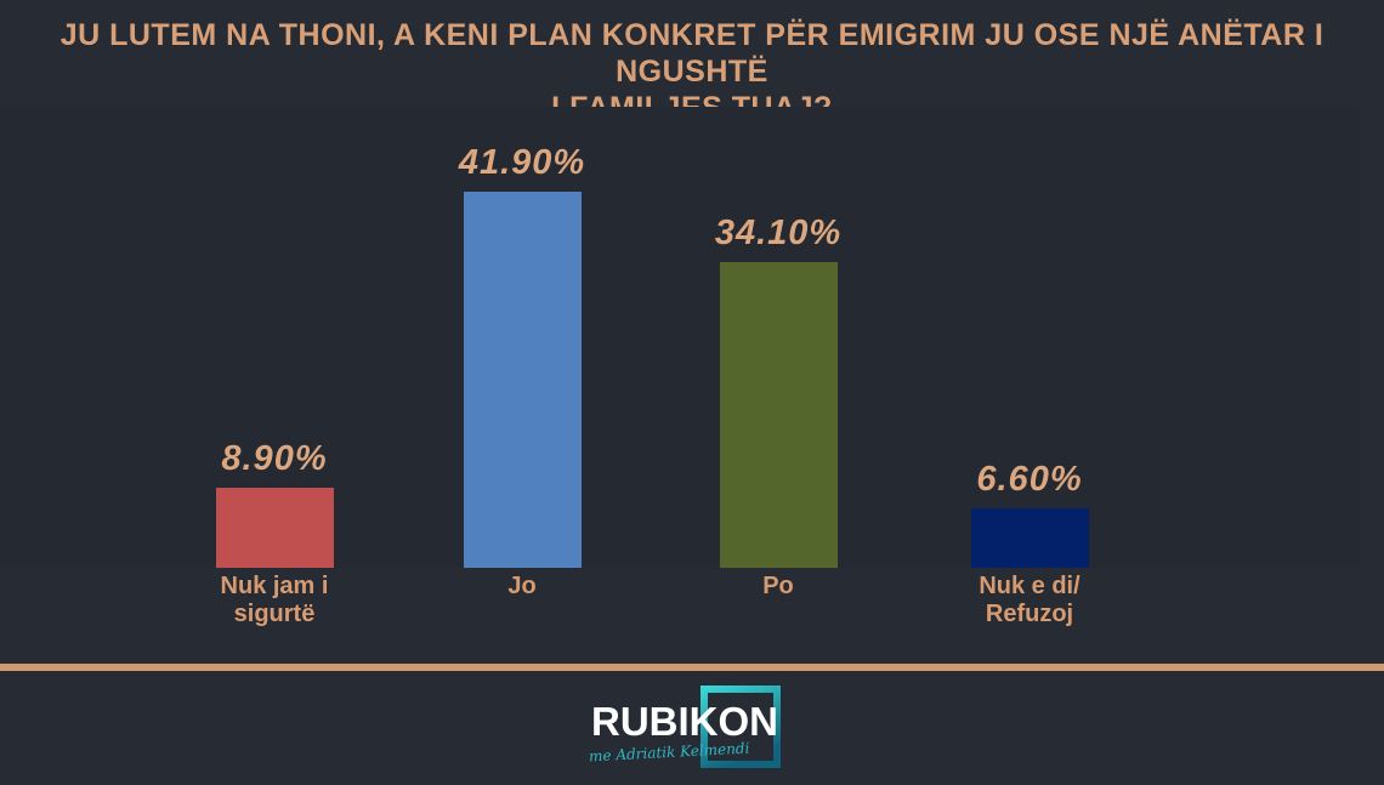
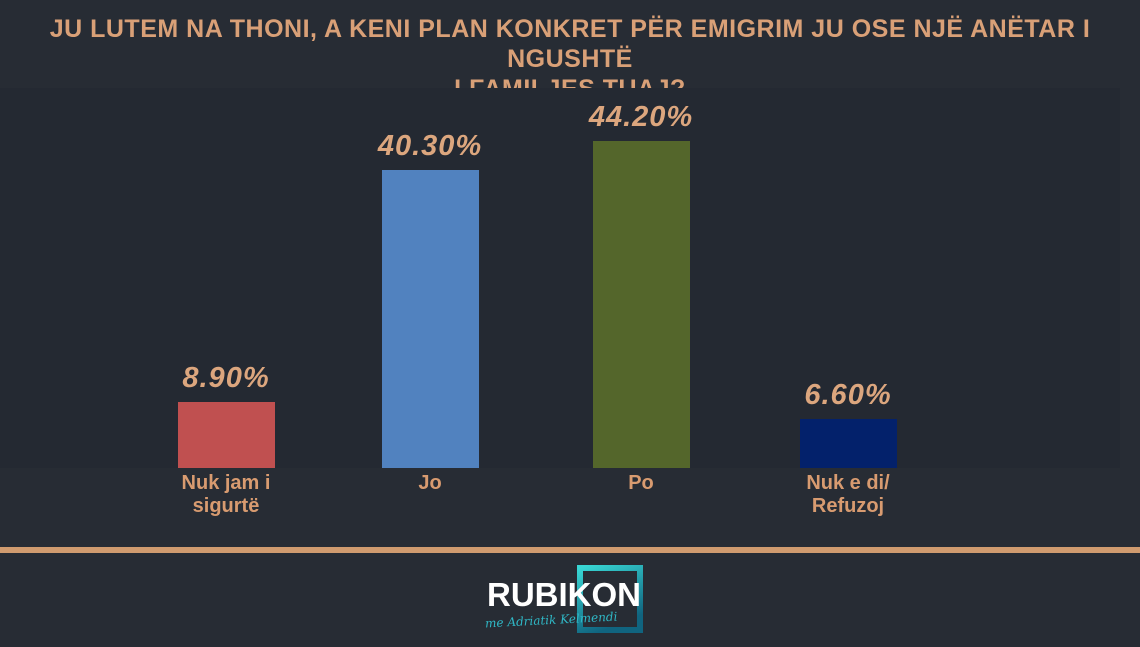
Jo: 41.90% -> 40.30%
Po: 34.10% -> 44.20%
